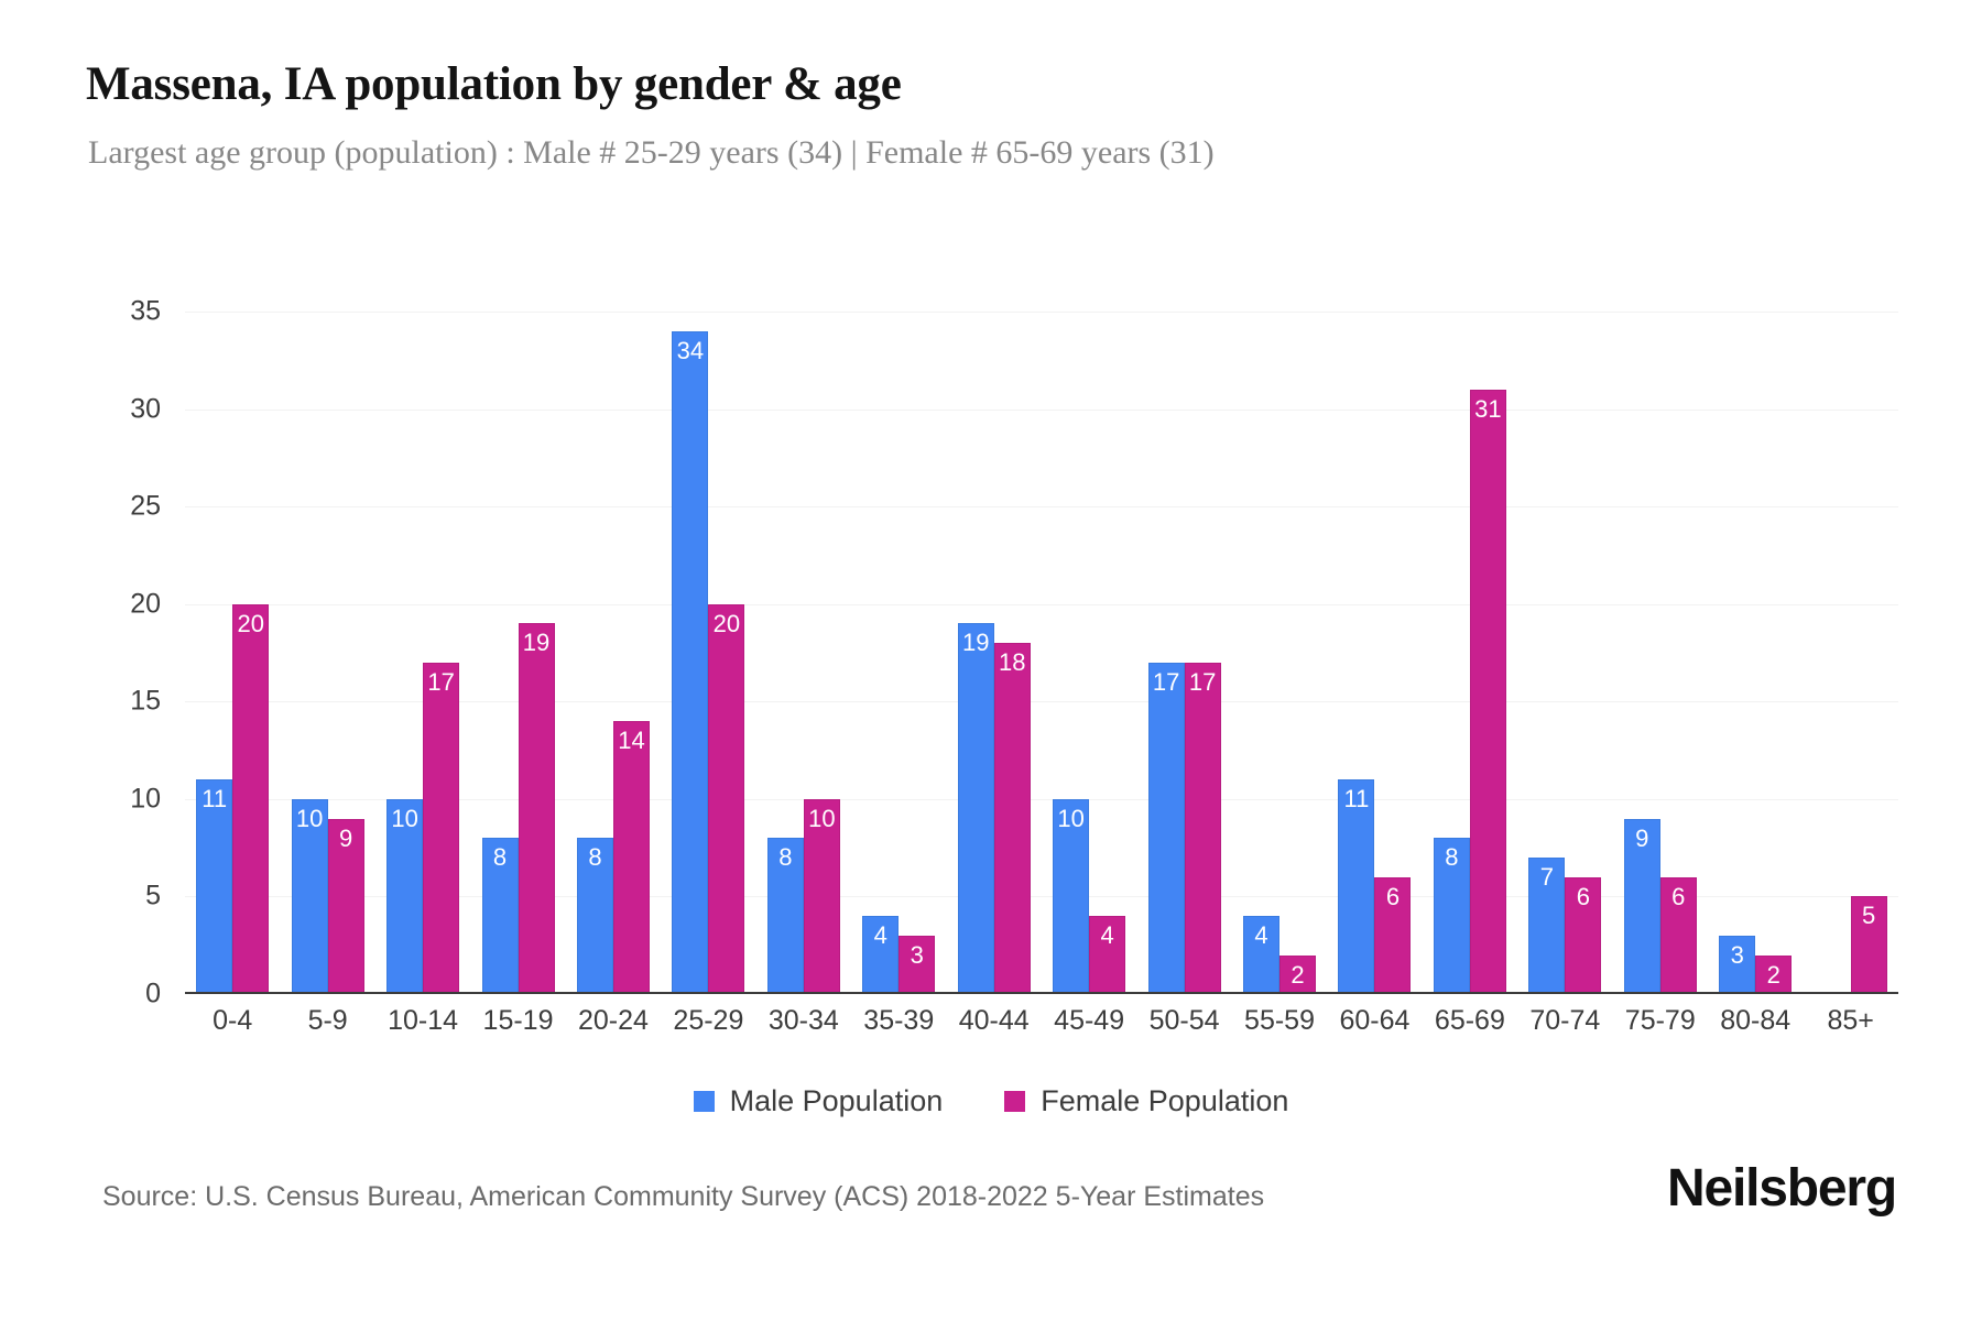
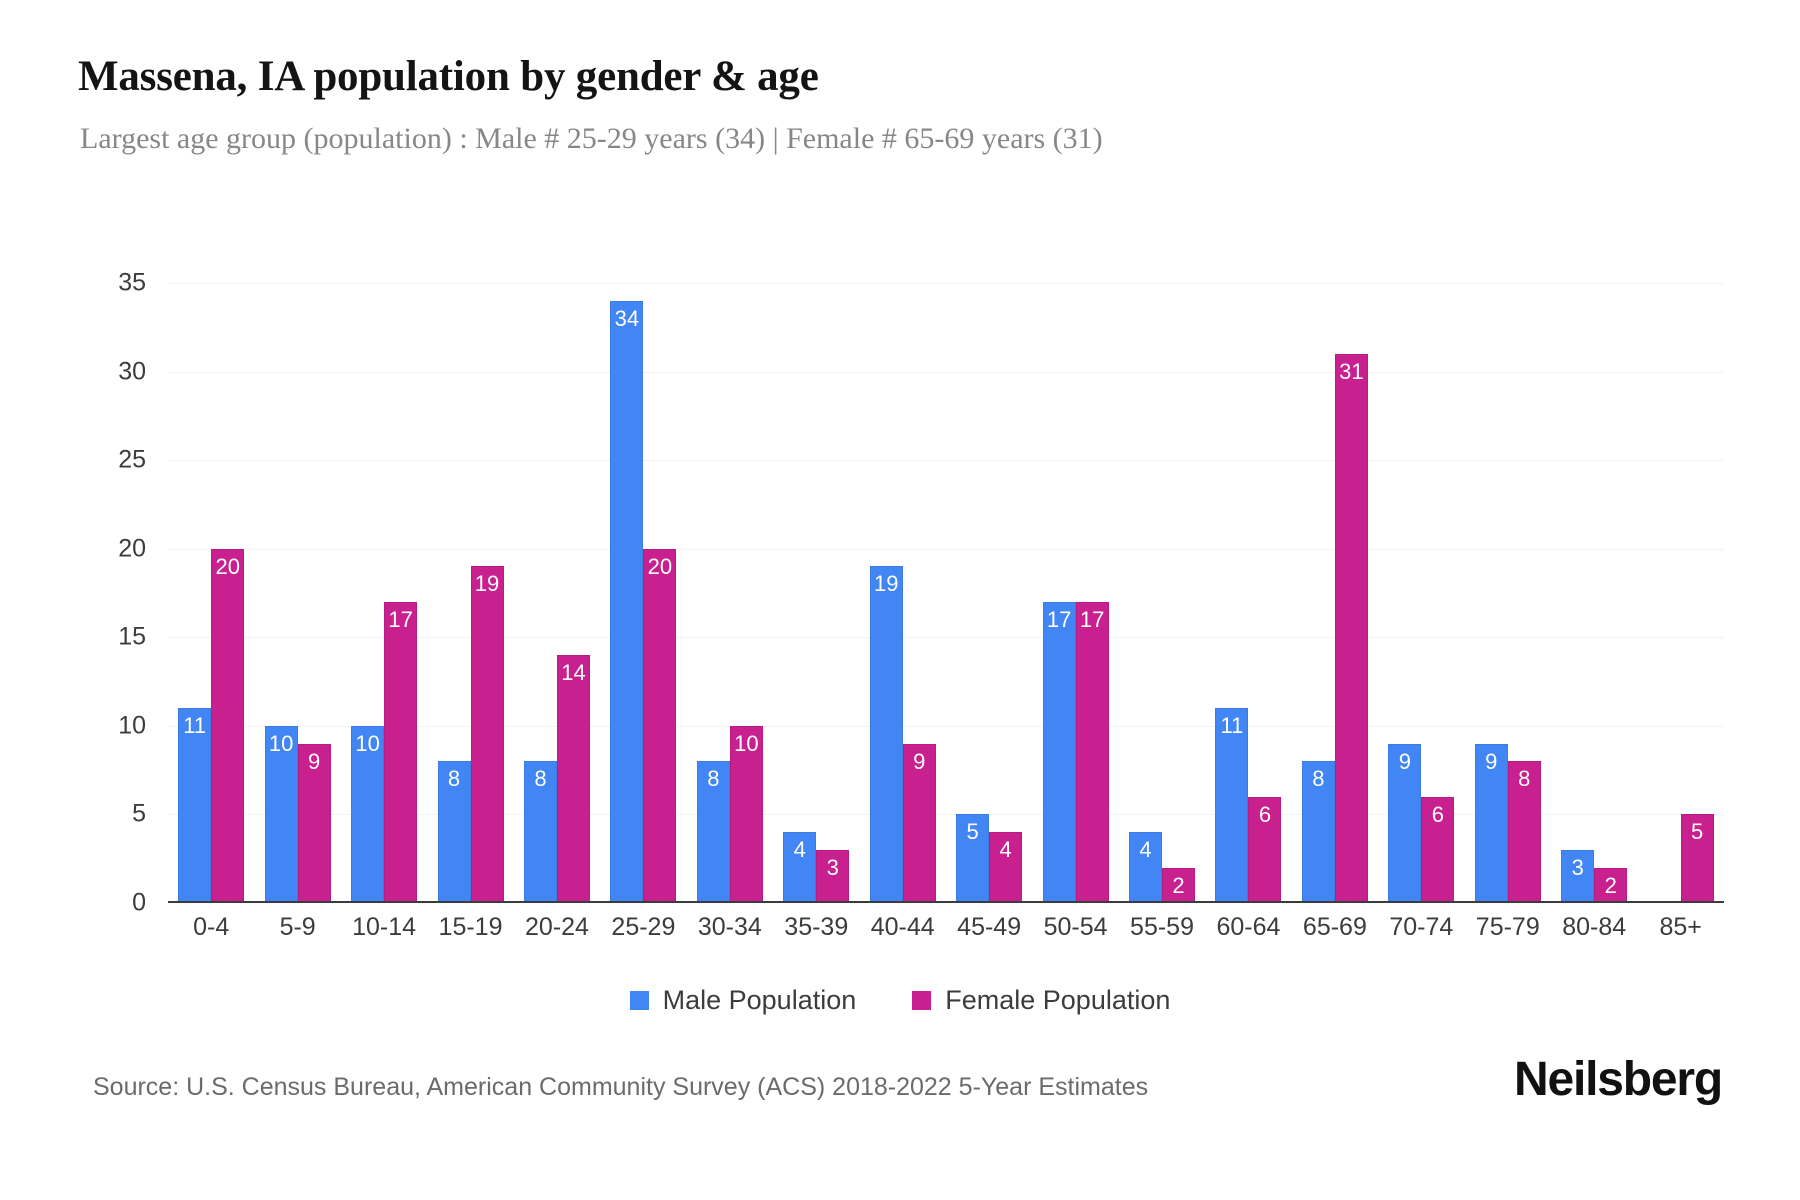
Female Population/40-44: 18 -> 9
Male Population/45-49: 10 -> 5
Male Population/70-74: 7 -> 9
Female Population/75-79: 6 -> 8
